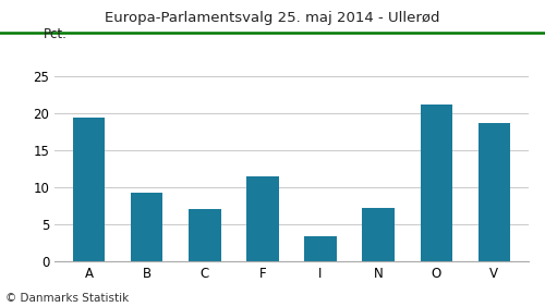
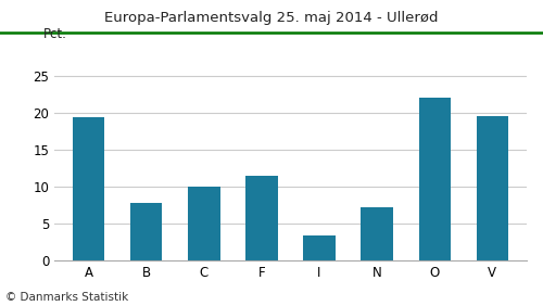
B: 9.2 -> 7.8
C: 7.0 -> 10.0
O: 21.2 -> 22.1
V: 18.6 -> 19.5
